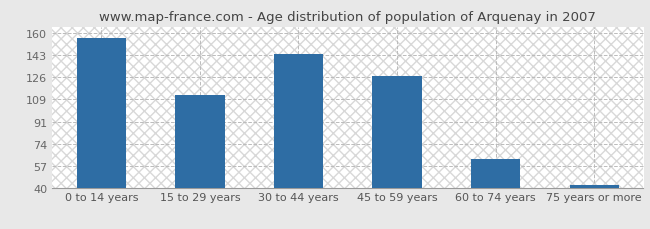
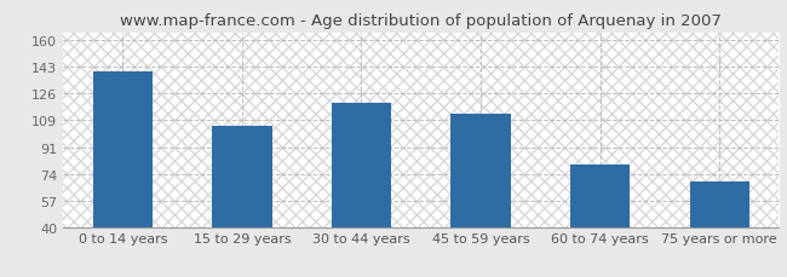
0 to 14 years: 156 -> 140
15 to 29 years: 112 -> 105
30 to 44 years: 144 -> 120
45 to 59 years: 127 -> 113
60 to 74 years: 62 -> 80
75 years or more: 42 -> 69
